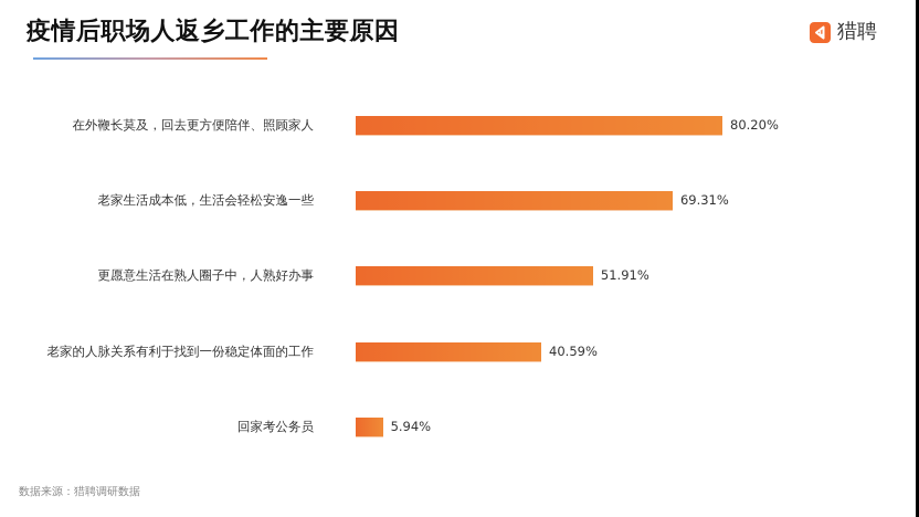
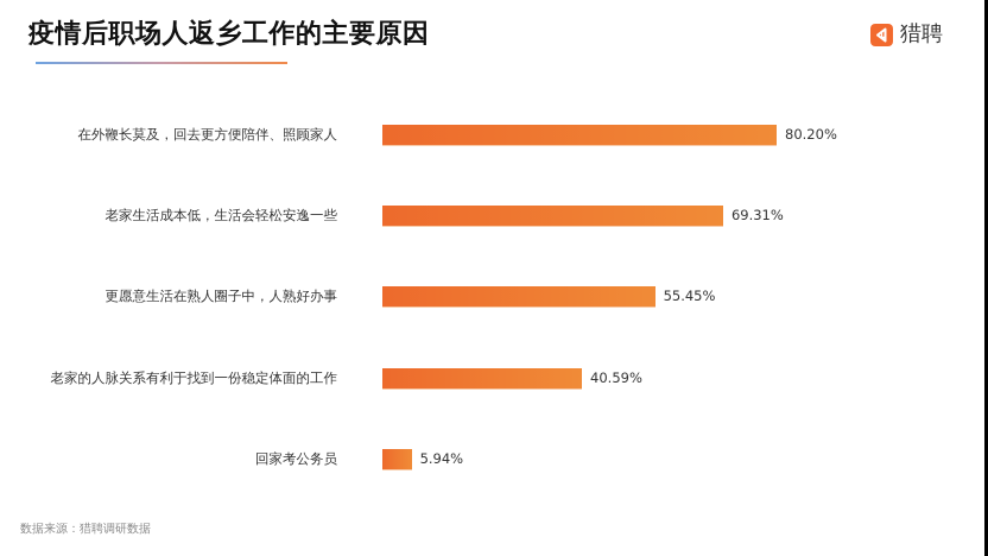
更愿意生活在熟人圈子中，人熟好办事: 51.91% -> 55.45%
